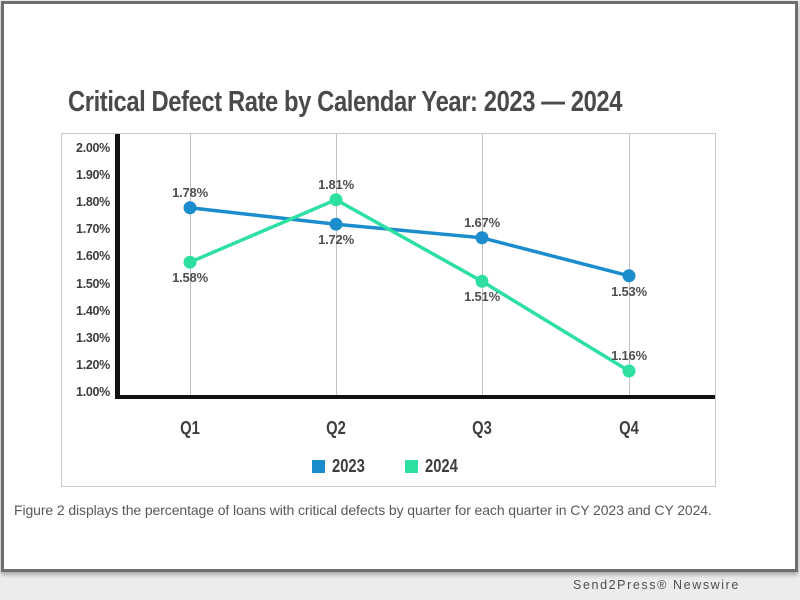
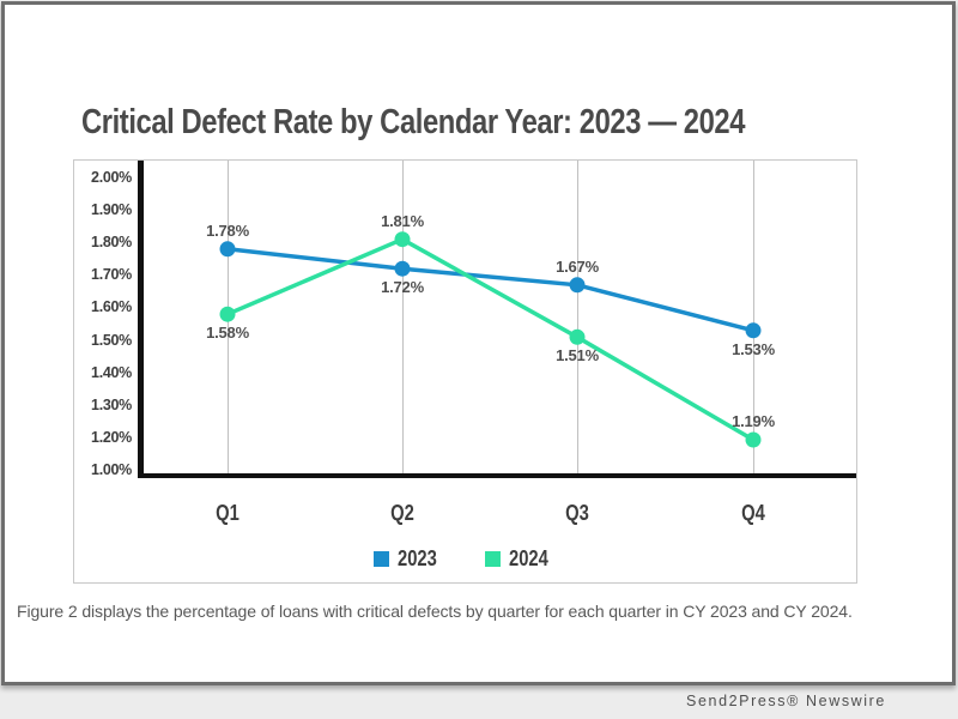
2024/Q4: 1.16% -> 1.19%
